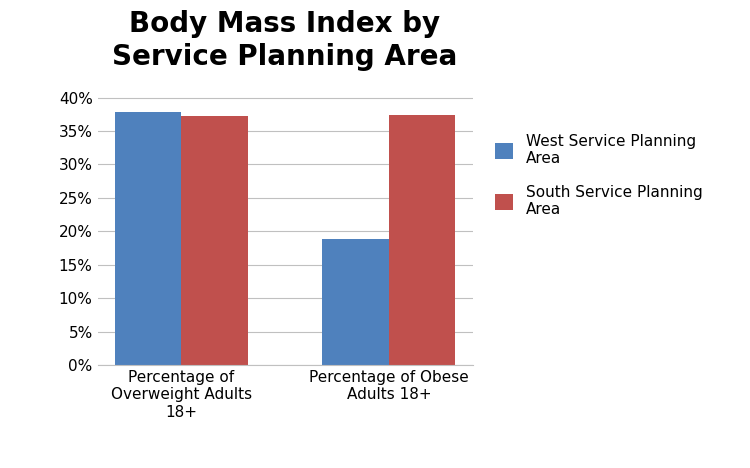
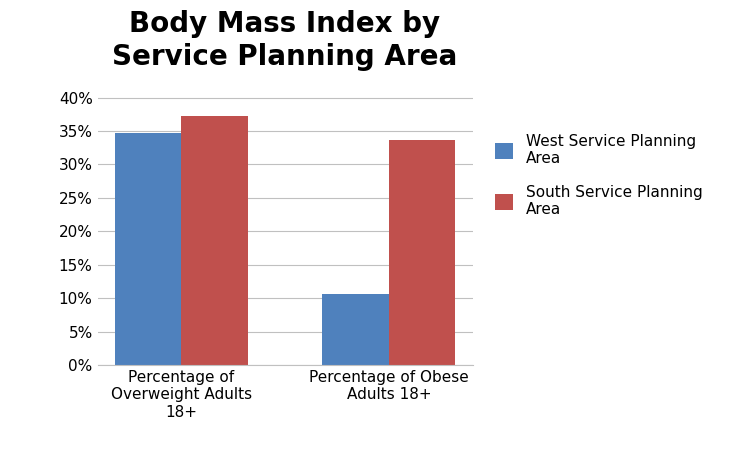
West Service Planning Area/Percentage of Overweight Adults 18+: 37.8% -> 34.7%
West Service Planning Area/Percentage of Obese Adults 18+: 18.8% -> 10.6%
South Service Planning Area/Percentage of Obese Adults 18+: 37.4% -> 33.6%
